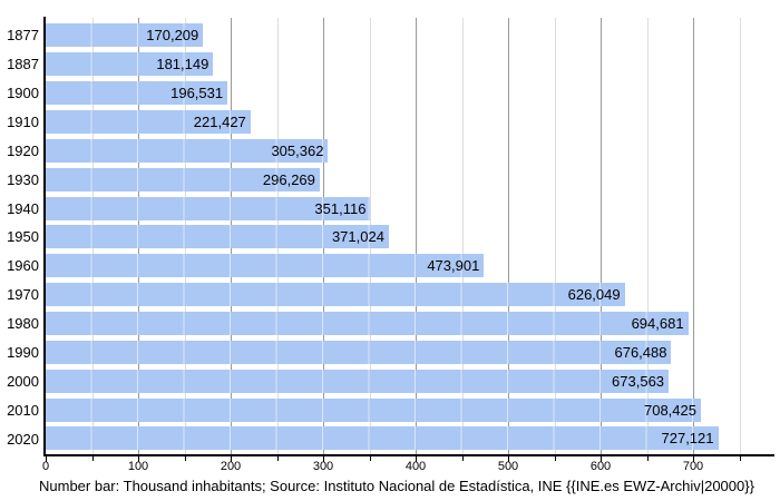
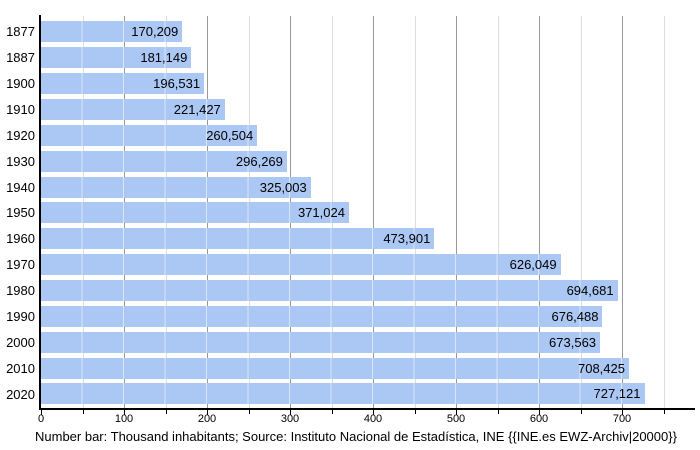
1920: 305,362 -> 260,504
1940: 351,116 -> 325,003
